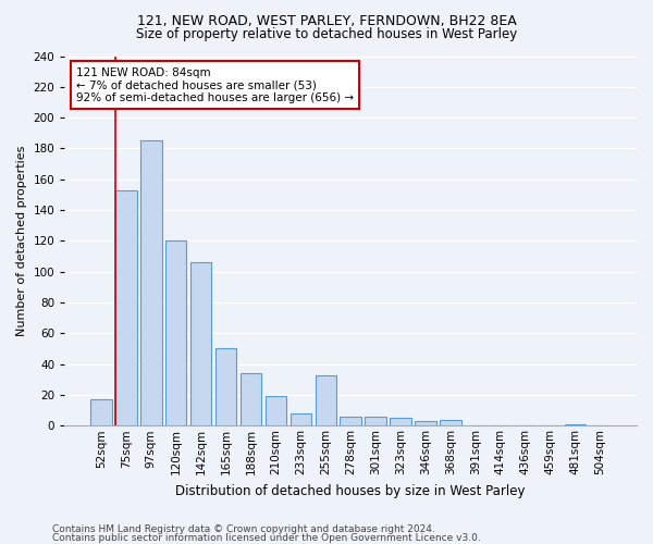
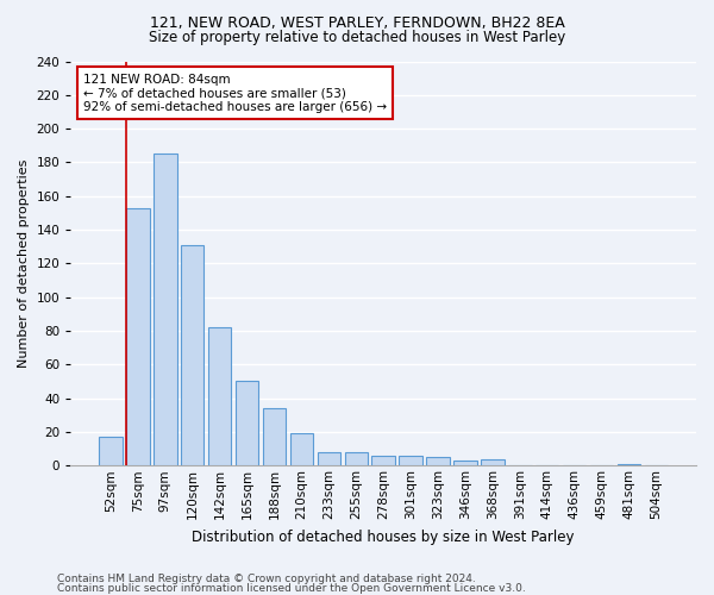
120sqm: 120 -> 131
142sqm: 106 -> 82
255sqm: 33 -> 8
